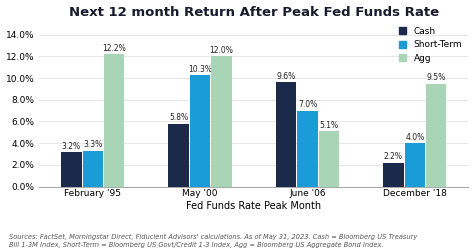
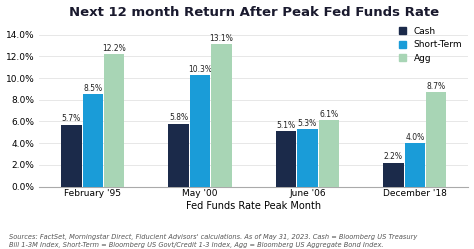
Cash/February '95: 3.2% -> 5.7%
Short-Term/February '95: 3.3% -> 8.5%
Agg/May '00: 12.0% -> 13.1%
Cash/June '06: 9.6% -> 5.1%
Short-Term/June '06: 7.0% -> 5.3%
Agg/June '06: 5.1% -> 6.1%
Agg/December '18: 9.5% -> 8.7%
